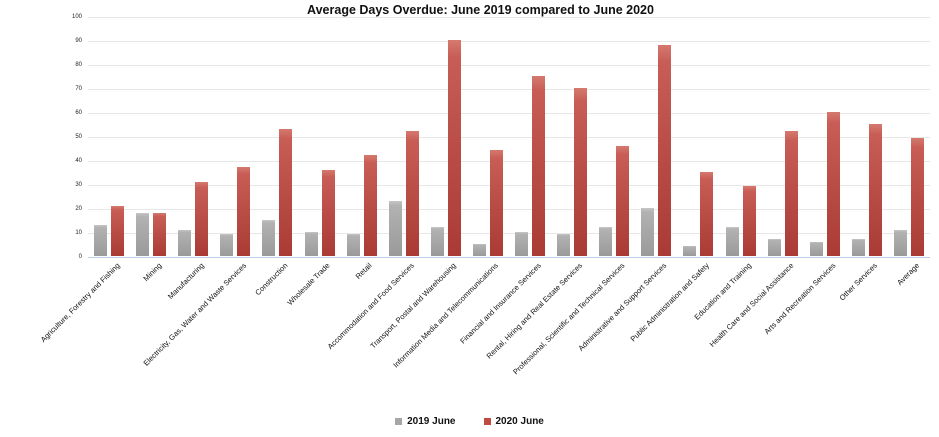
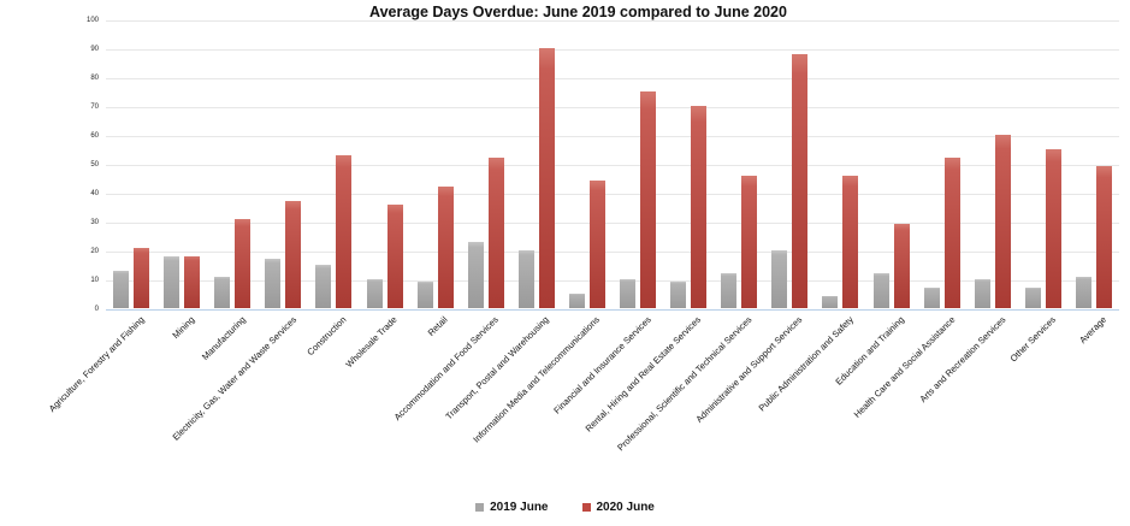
2019 June/Electricity, Gas, Water and Waste Services: 9 -> 17
2019 June/Transport, Postal and Warehousing: 12 -> 20
2020 June/Public Administration and Safety: 35 -> 46
2019 June/Arts and Recreation Services: 6 -> 10
